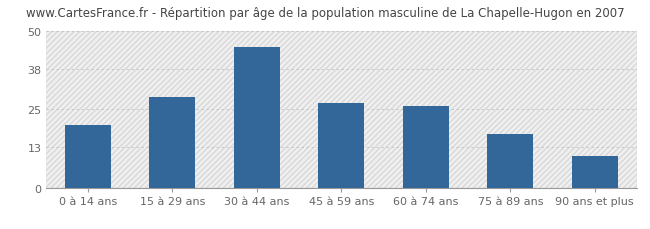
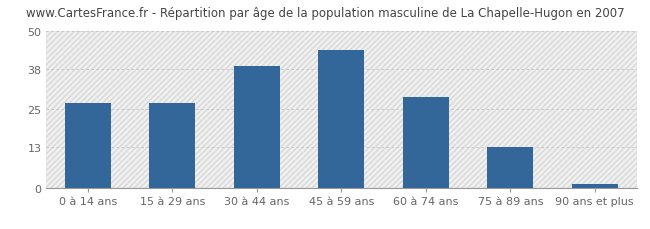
0 à 14 ans: 20 -> 27
15 à 29 ans: 29 -> 27
30 à 44 ans: 45 -> 39
45 à 59 ans: 27 -> 44
60 à 74 ans: 26 -> 29
75 à 89 ans: 17 -> 13
90 ans et plus: 10 -> 1
